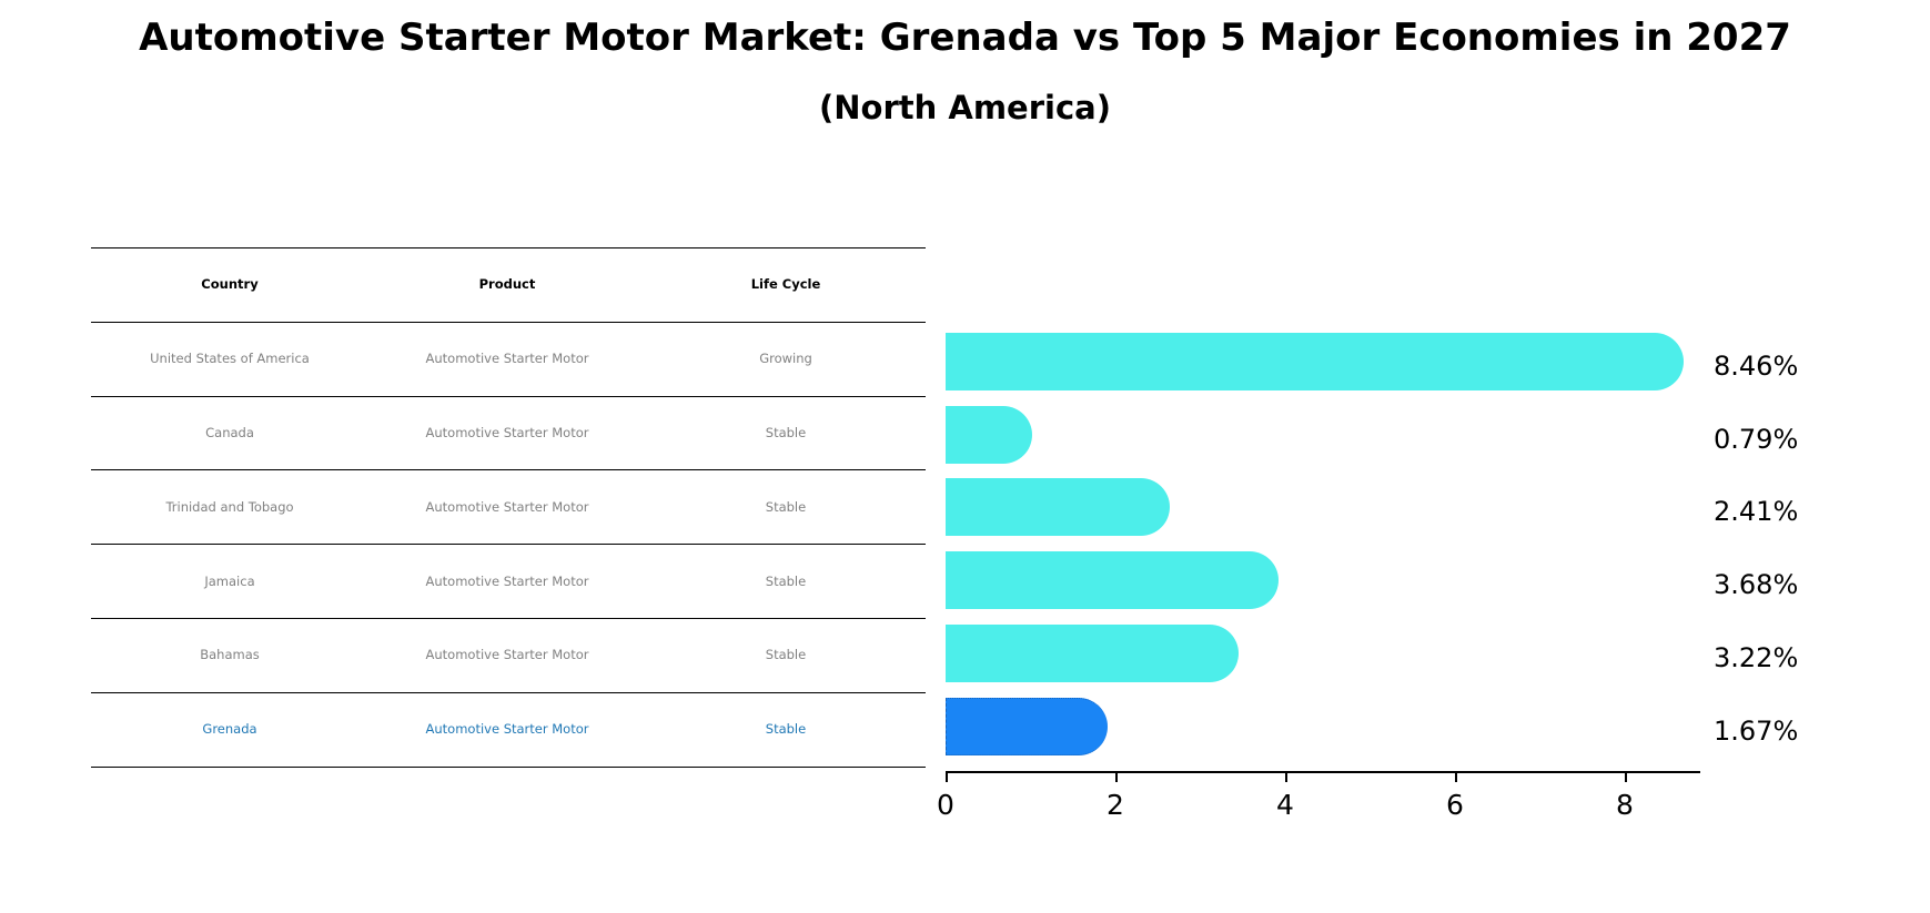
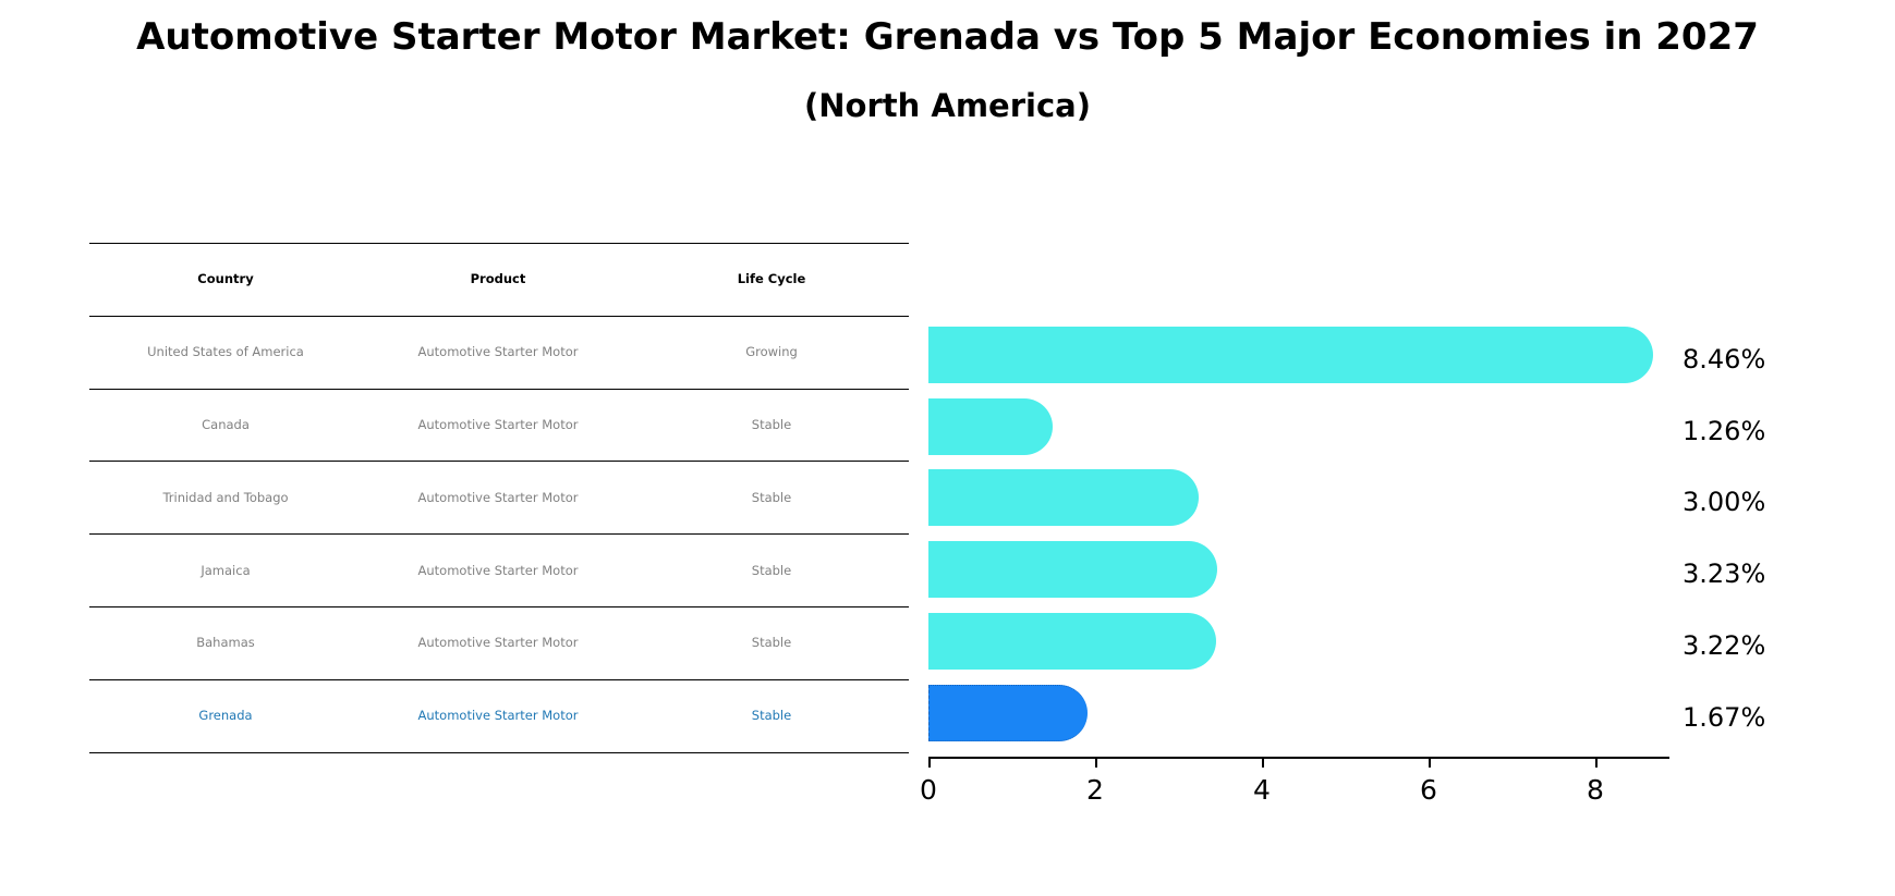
Canada: 0.79% -> 1.26%
Trinidad and Tobago: 2.41% -> 3.00%
Jamaica: 3.68% -> 3.23%
